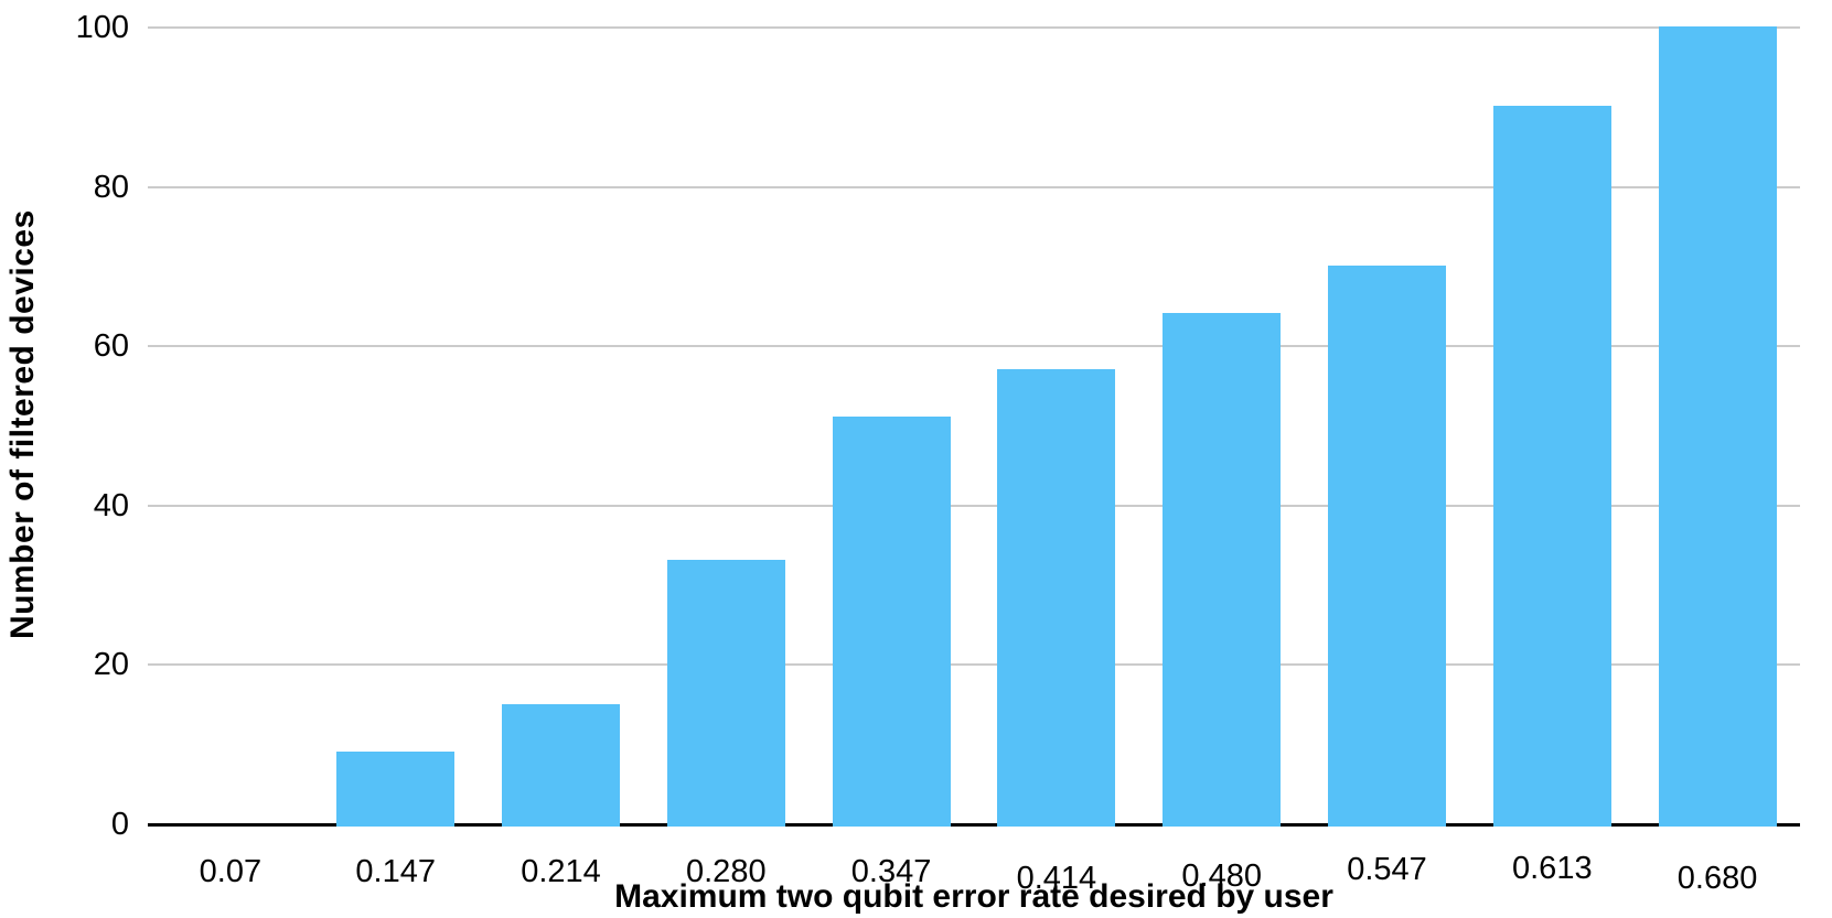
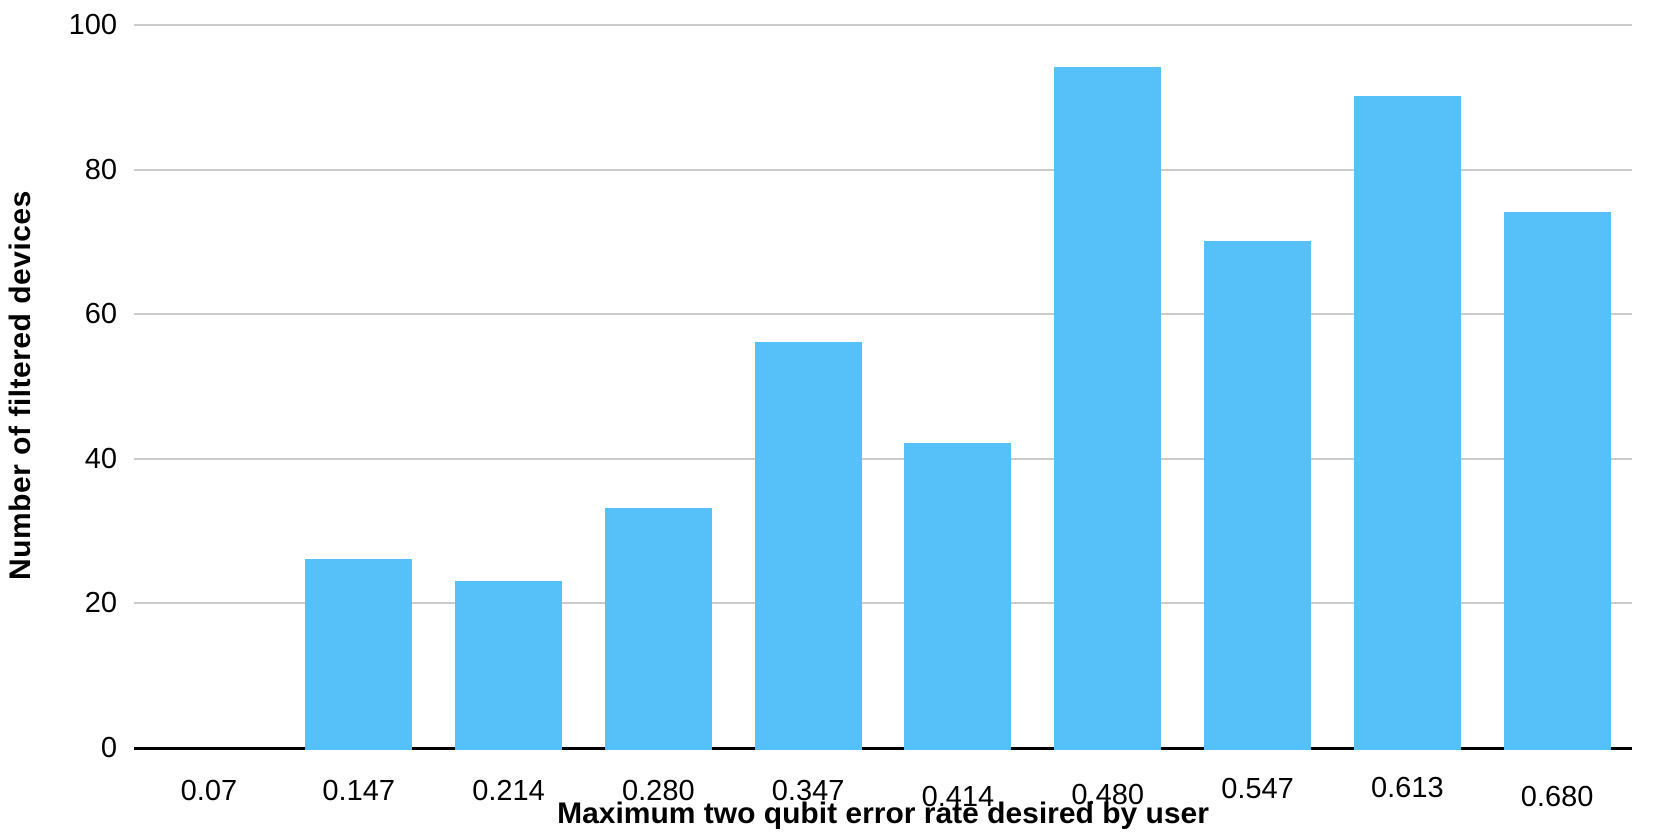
0.147: 9 -> 26
0.214: 15 -> 23
0.347: 51 -> 56
0.414: 57 -> 42
0.480: 64 -> 94
0.680: 100 -> 74
